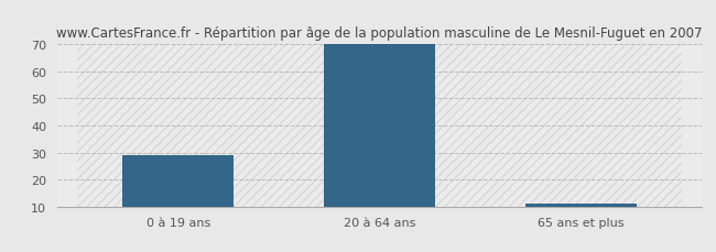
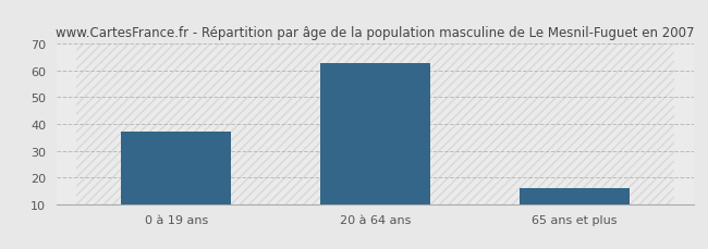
0 à 19 ans: 29 -> 37
20 à 64 ans: 70 -> 63
65 ans et plus: 11 -> 16
